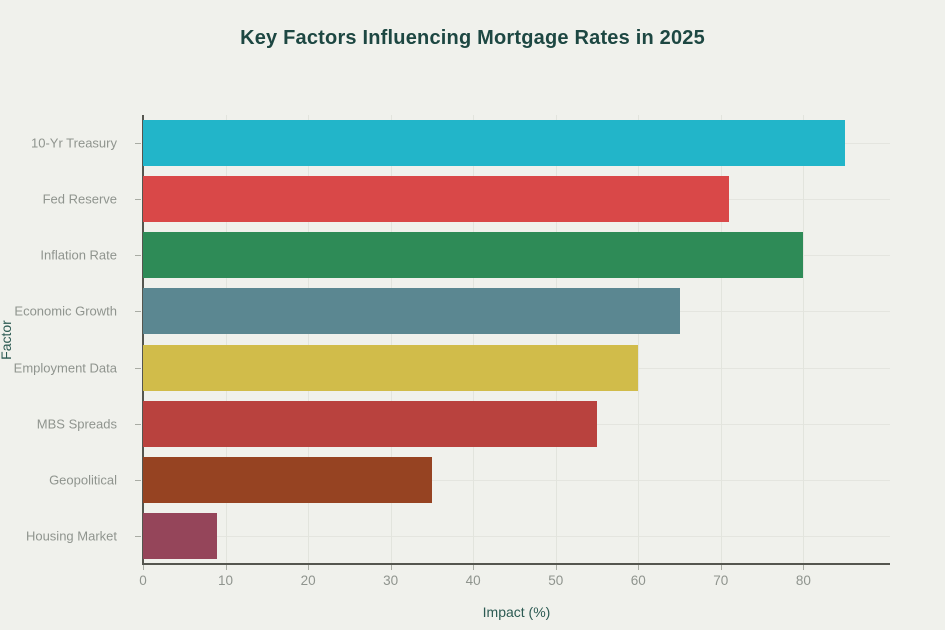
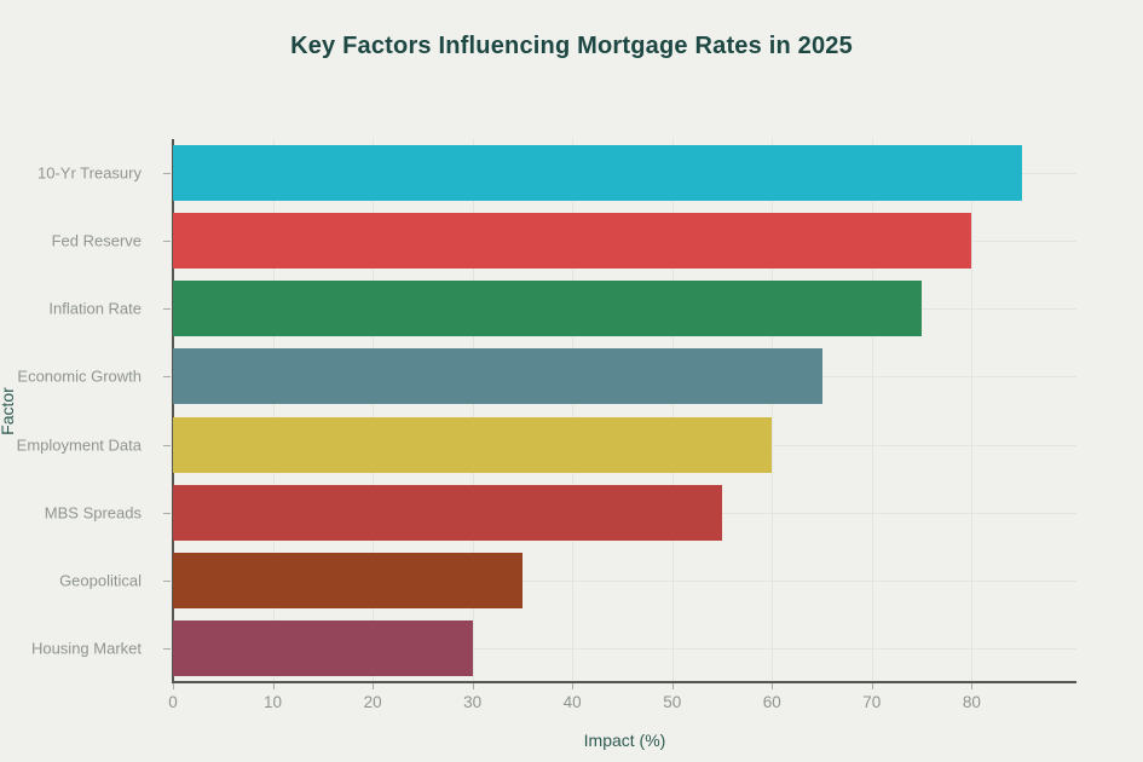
Fed Reserve: 71 -> 80
Inflation Rate: 80 -> 75
Housing Market: 9 -> 30
